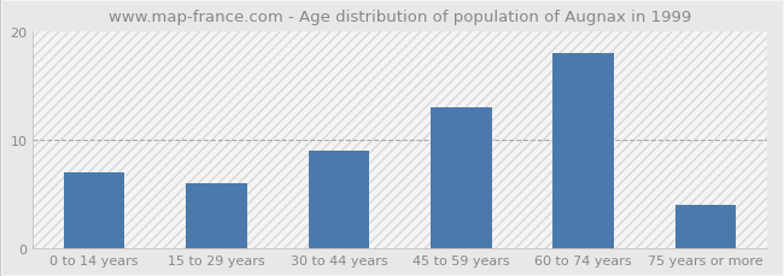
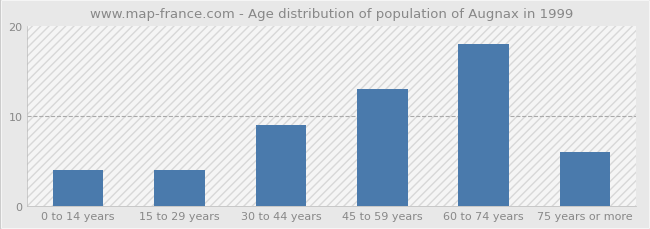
0 to 14 years: 7 -> 4
15 to 29 years: 6 -> 4
75 years or more: 4 -> 6
